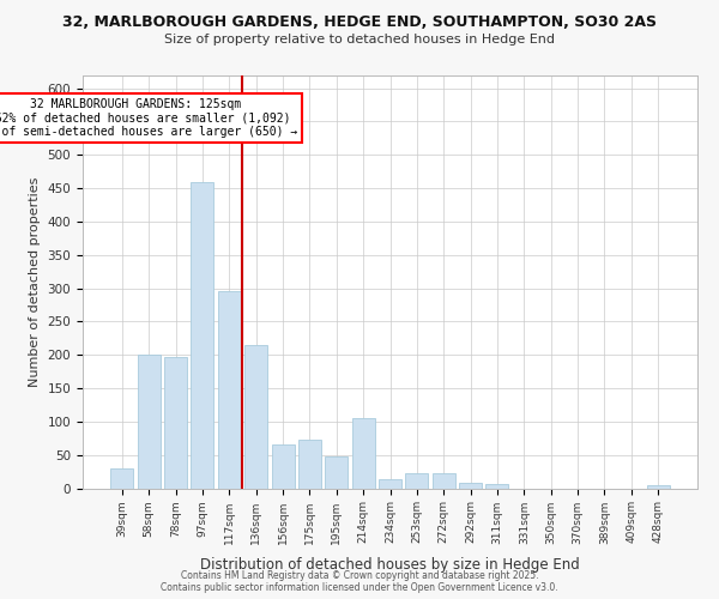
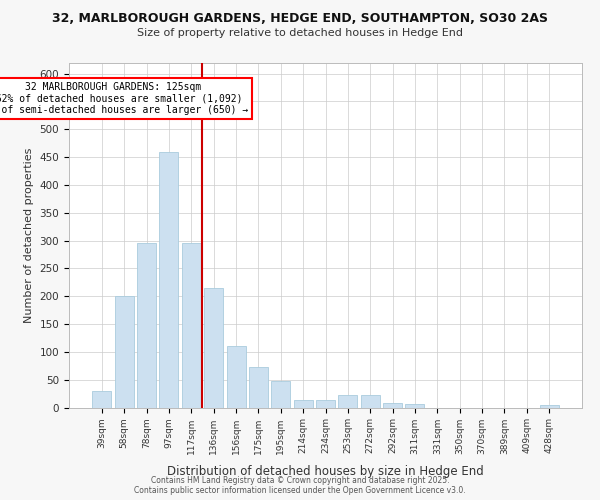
78sqm: 196 -> 295
156sqm: 66 -> 110
214sqm: 106 -> 13
